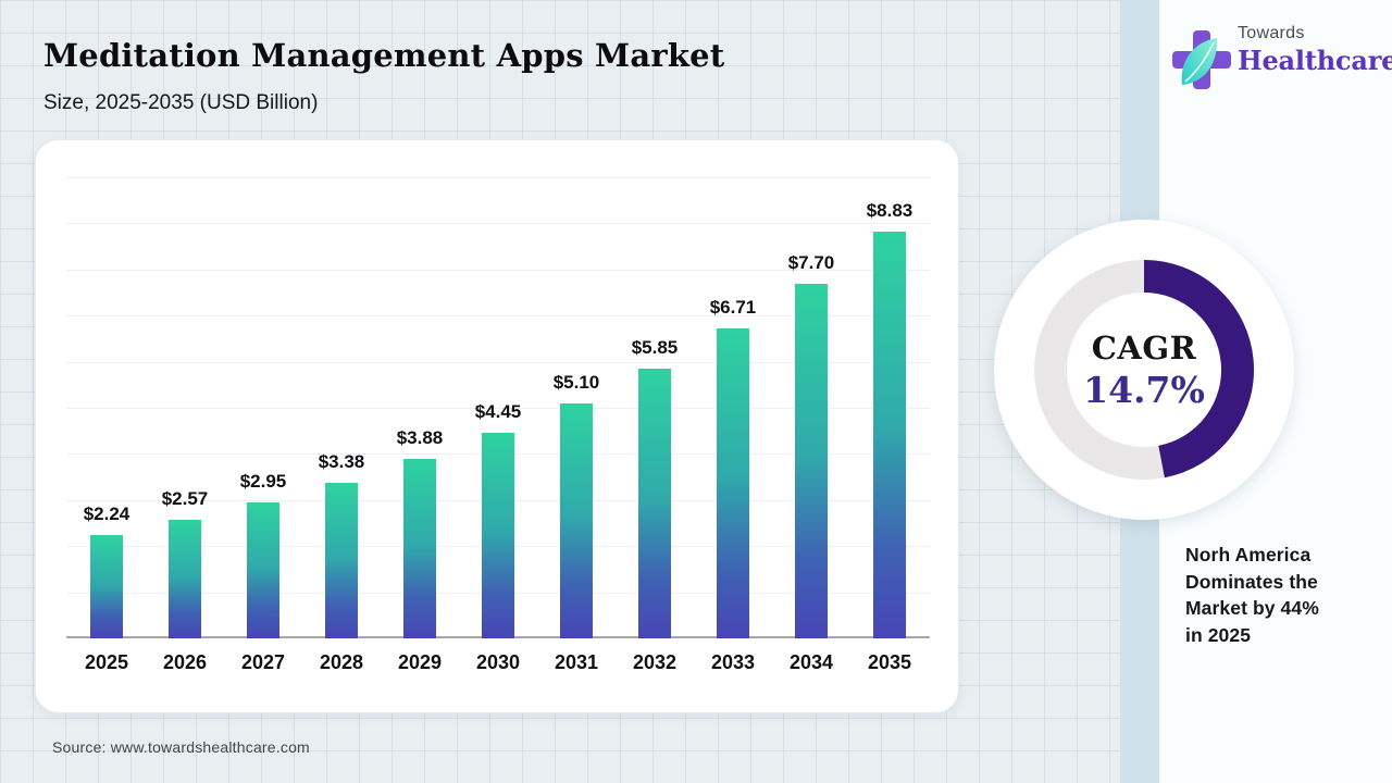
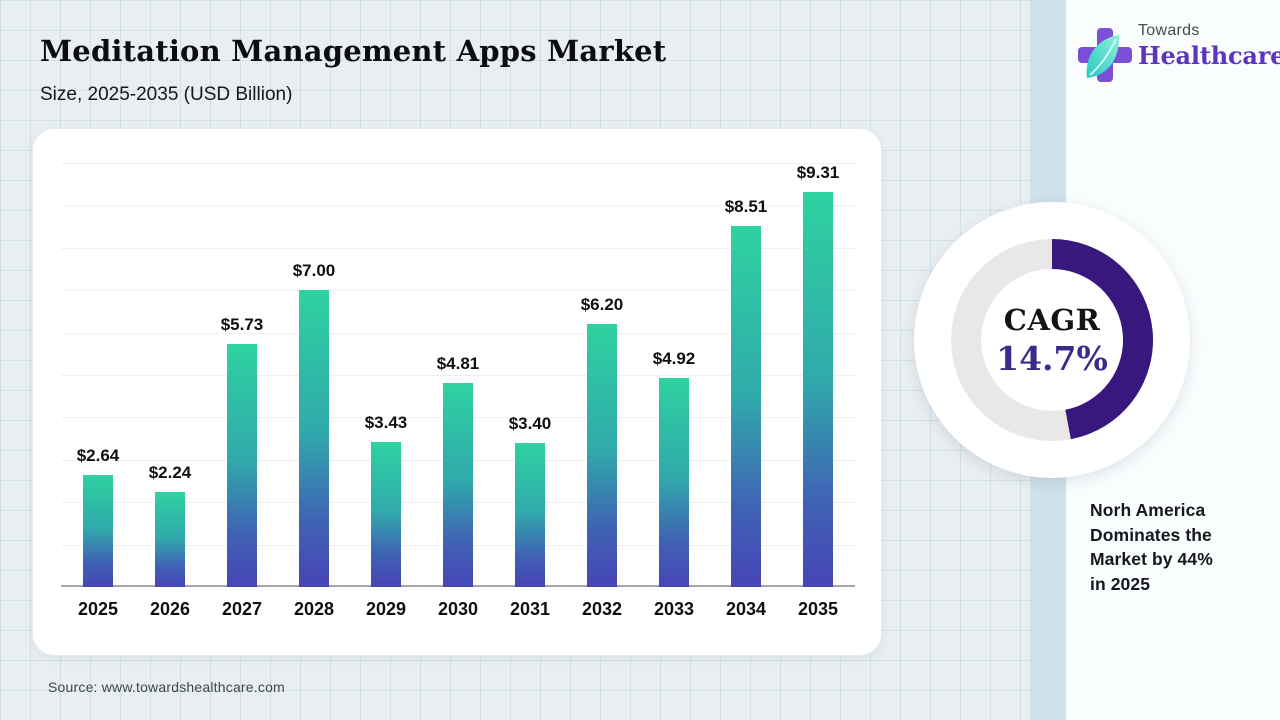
2025: $2.24 -> $2.64
2026: $2.57 -> $2.24
2027: $2.95 -> $5.73
2028: $3.38 -> $7.00
2029: $3.88 -> $3.43
2030: $4.45 -> $4.81
2031: $5.10 -> $3.40
2032: $5.85 -> $6.20
2033: $6.71 -> $4.92
2034: $7.70 -> $8.51
2035: $8.83 -> $9.31
